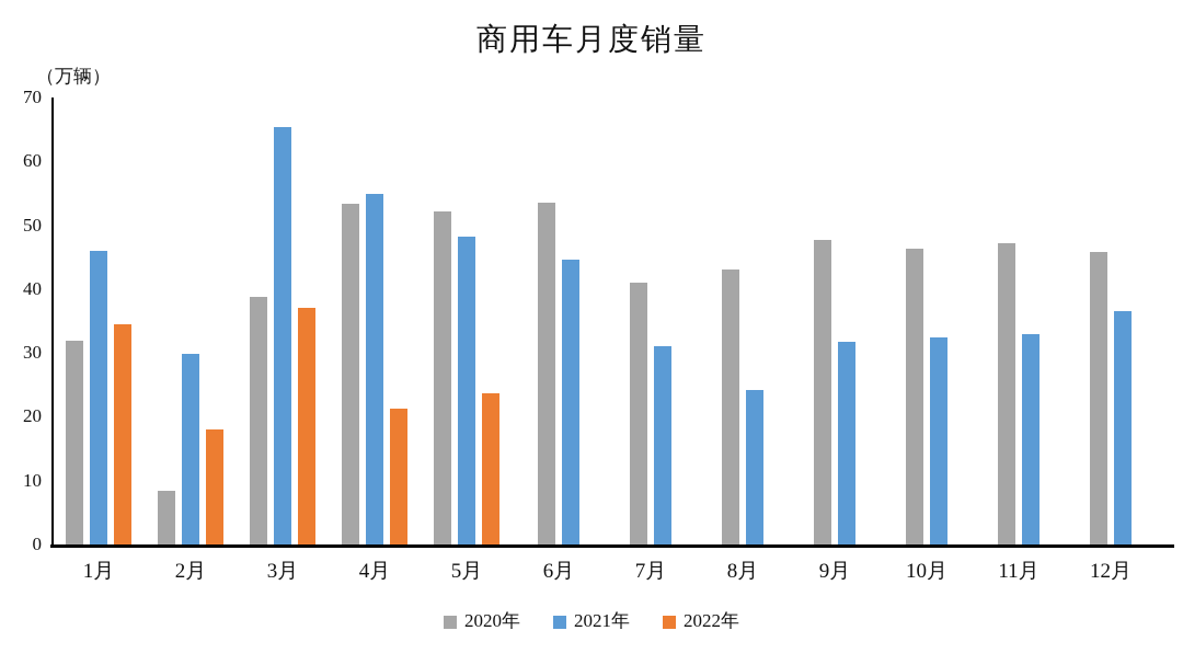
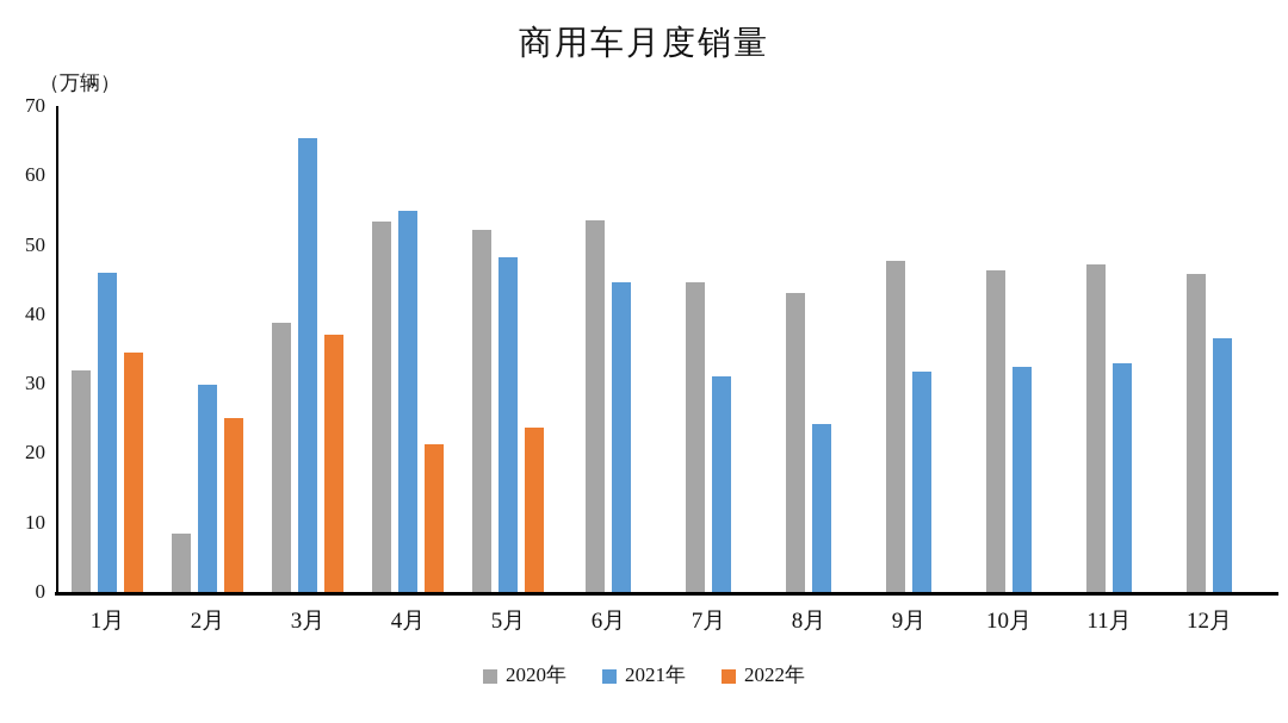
2022年/2月: 18 -> 25
2020年/7月: 41 -> 45
